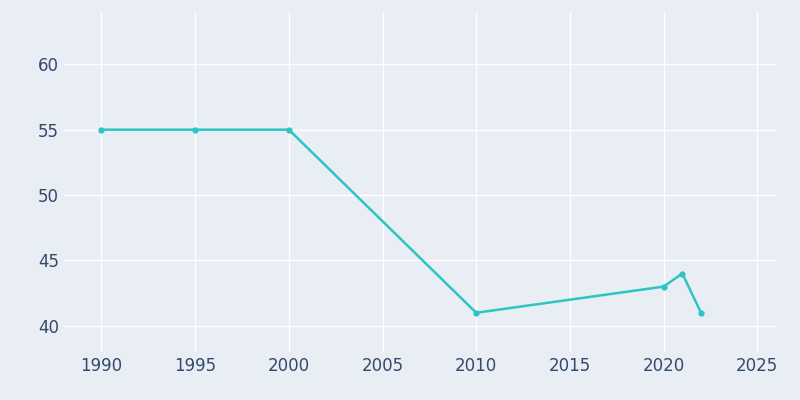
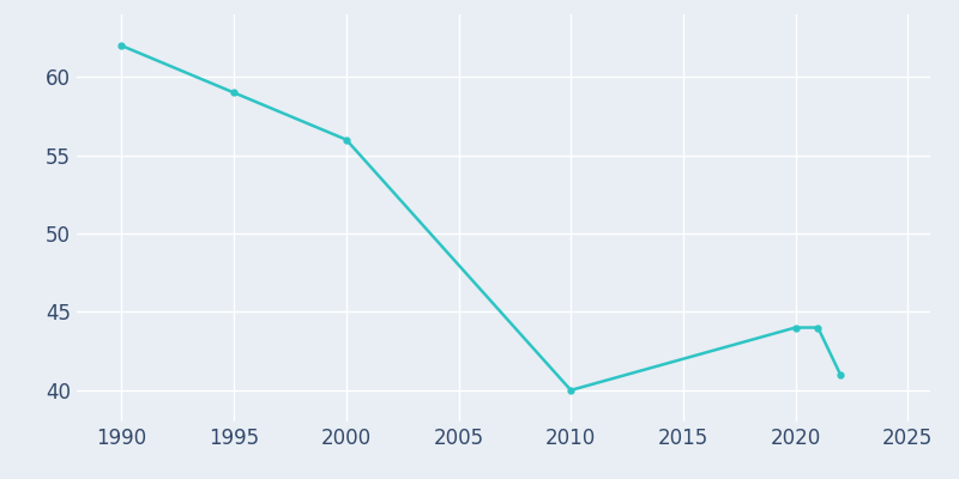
1990: 55 -> 62
1995: 55 -> 59
2000: 55 -> 56
2010: 41 -> 40
2020: 43 -> 44
